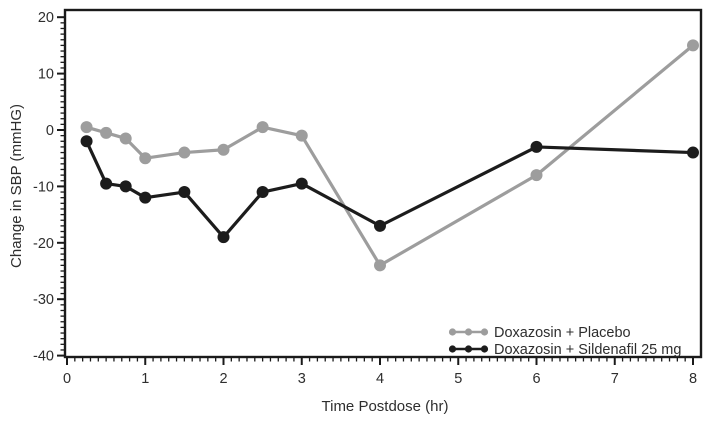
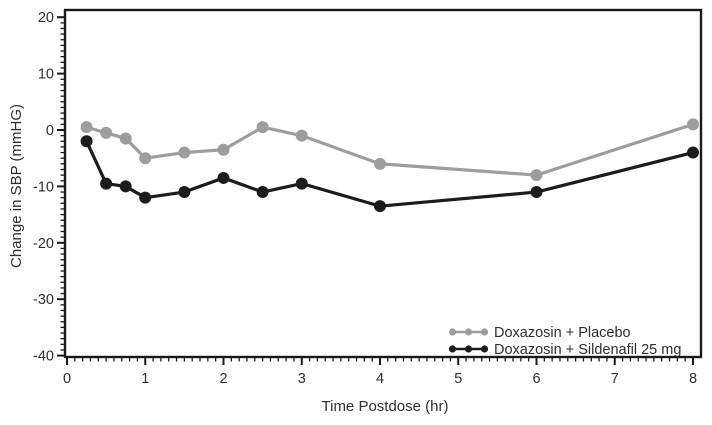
Doxazosin + Sildenafil 25 mg/2: -19 -> -8
Doxazosin + Placebo/4: -24 -> -6
Doxazosin + Sildenafil 25 mg/4: -17 -> -14
Doxazosin + Sildenafil 25 mg/6: -3 -> -11
Doxazosin + Placebo/8: 15 -> 1
